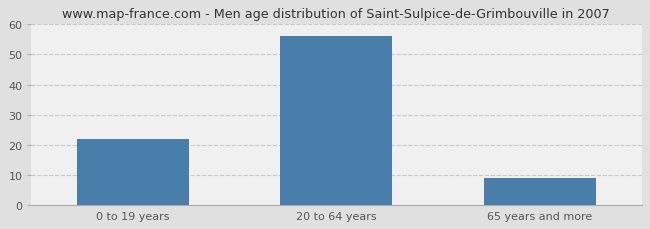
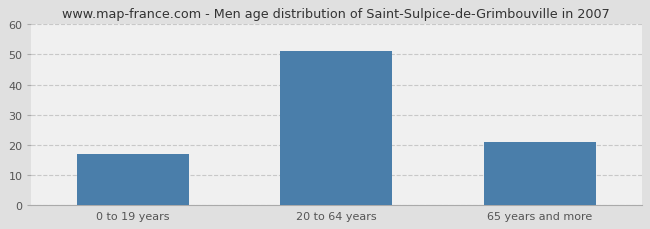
0 to 19 years: 22 -> 17
20 to 64 years: 56 -> 51
65 years and more: 9 -> 21
